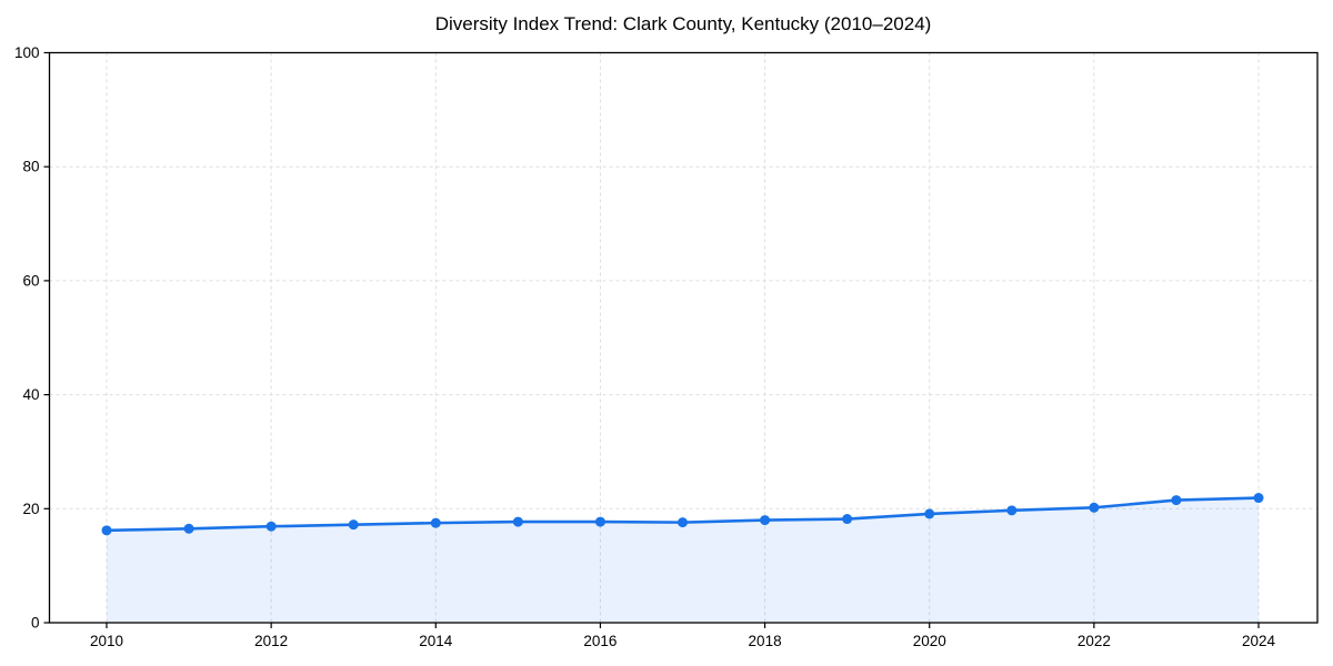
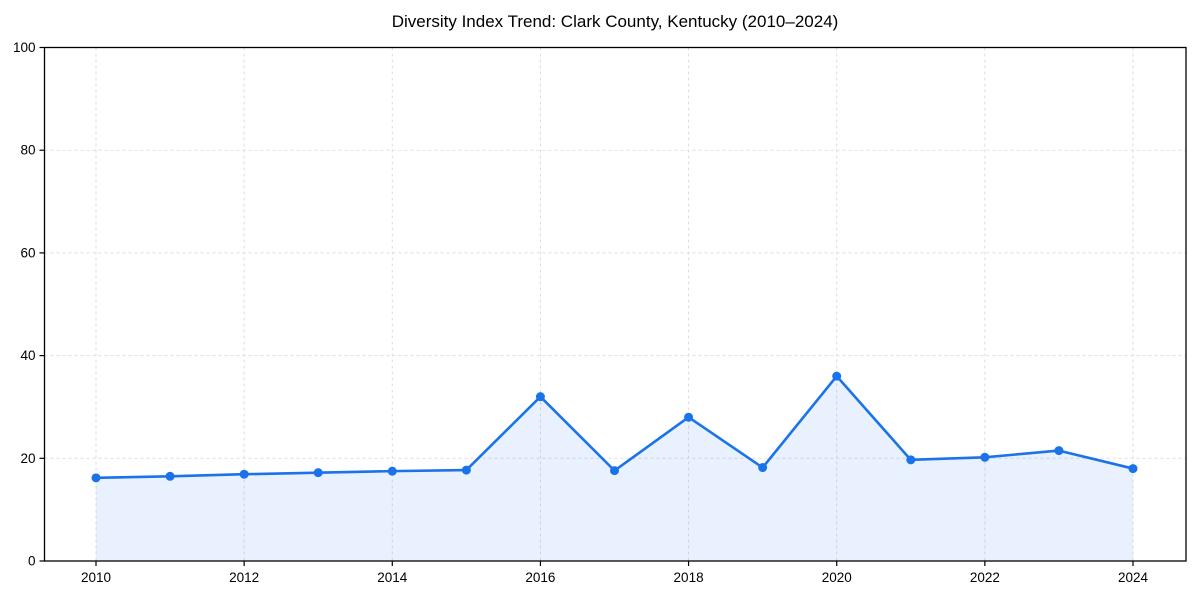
2016: 18 -> 32
2018: 18 -> 28
2020: 19 -> 36
2024: 22 -> 18
